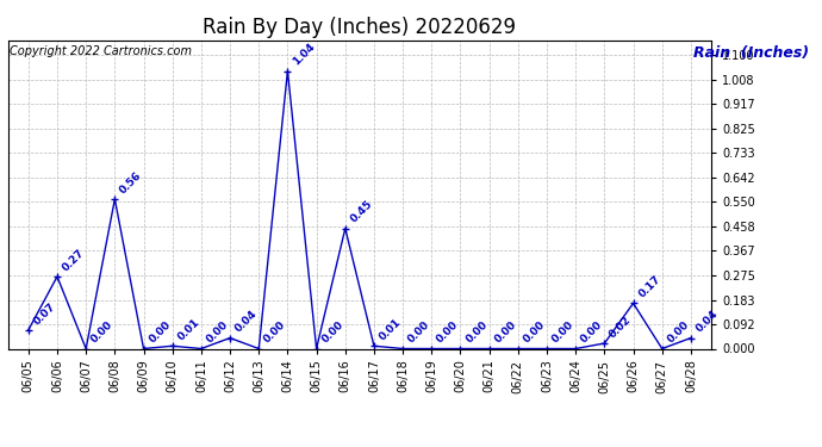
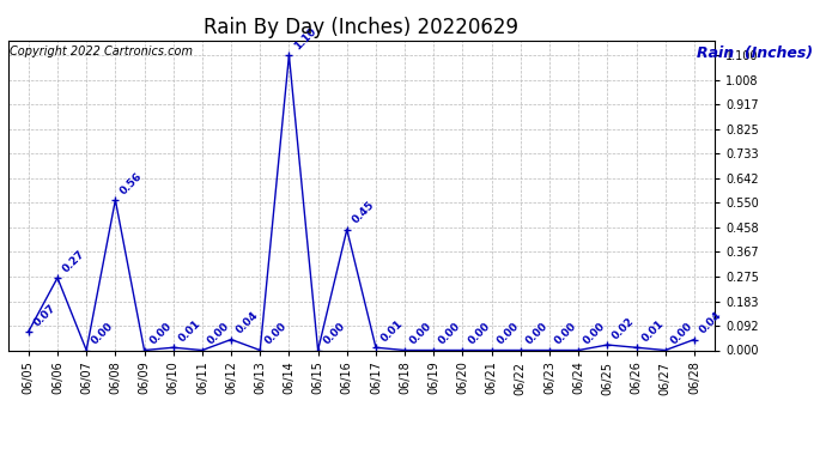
06/14: 1.04 -> 1.10
06/26: 0.17 -> 0.01
